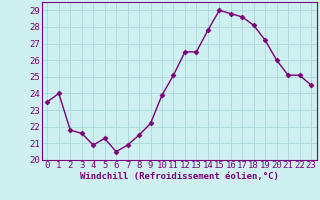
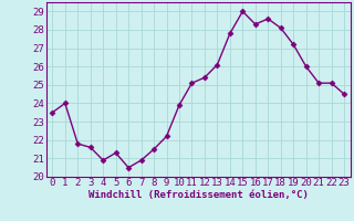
12: 26.5 -> 25.4
13: 26.5 -> 26.1
16: 28.8 -> 28.3
